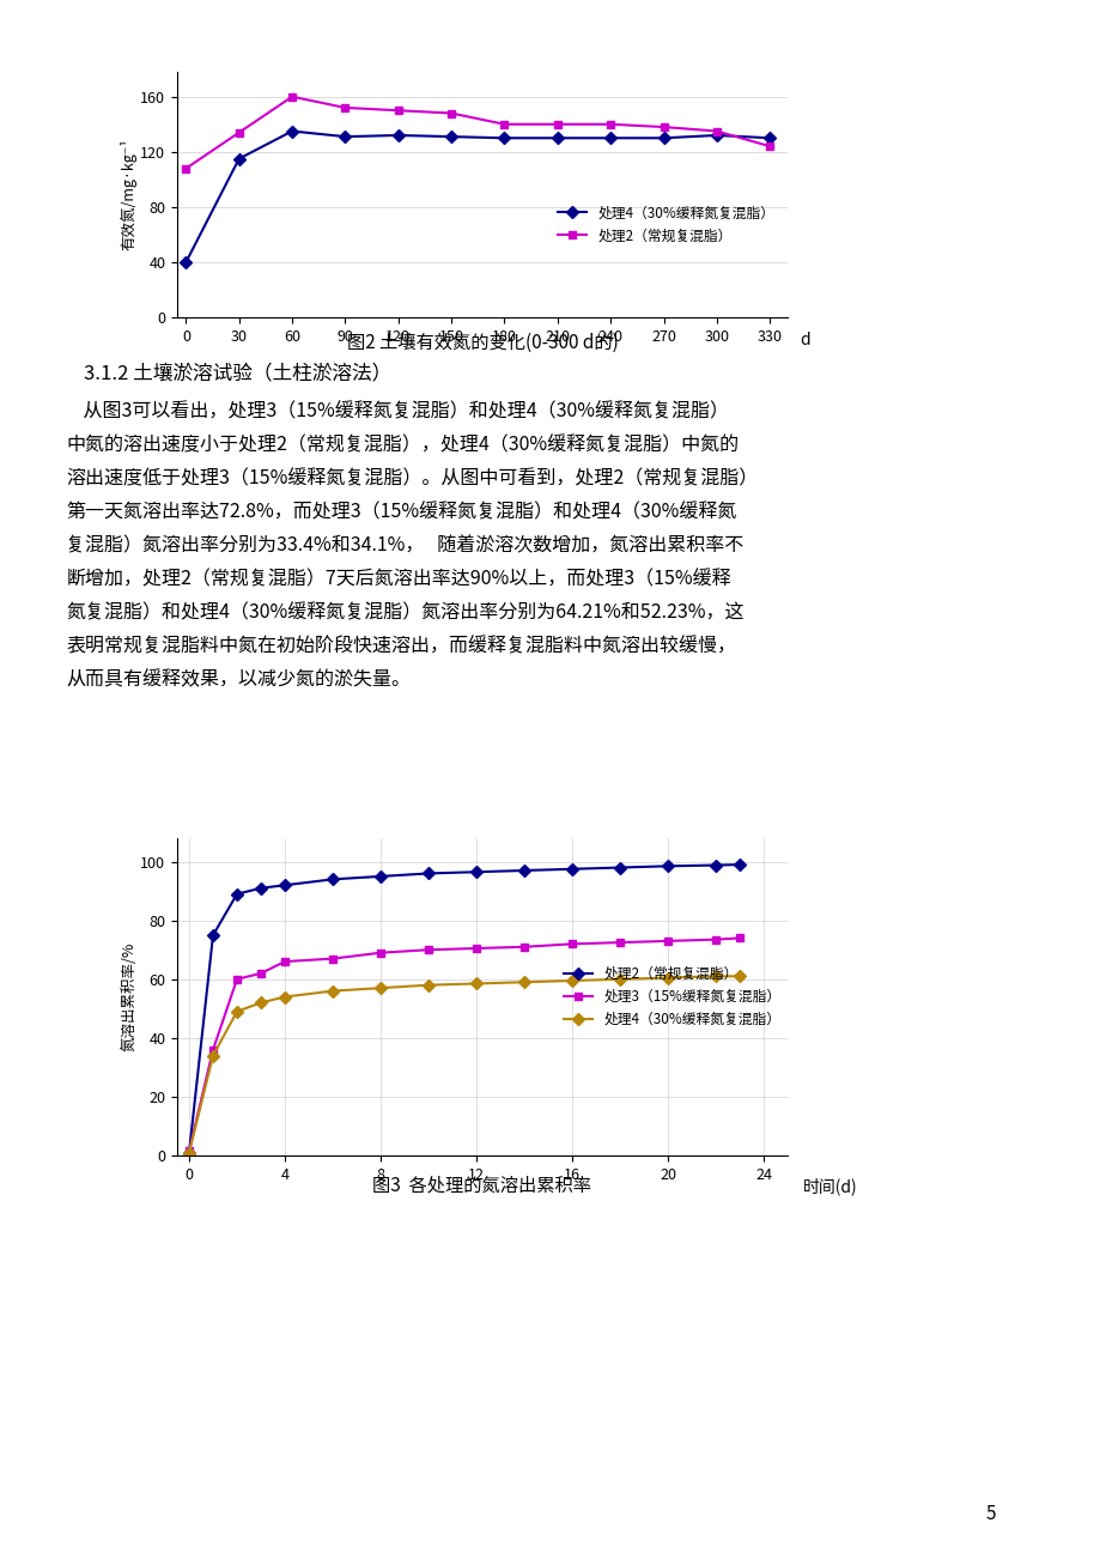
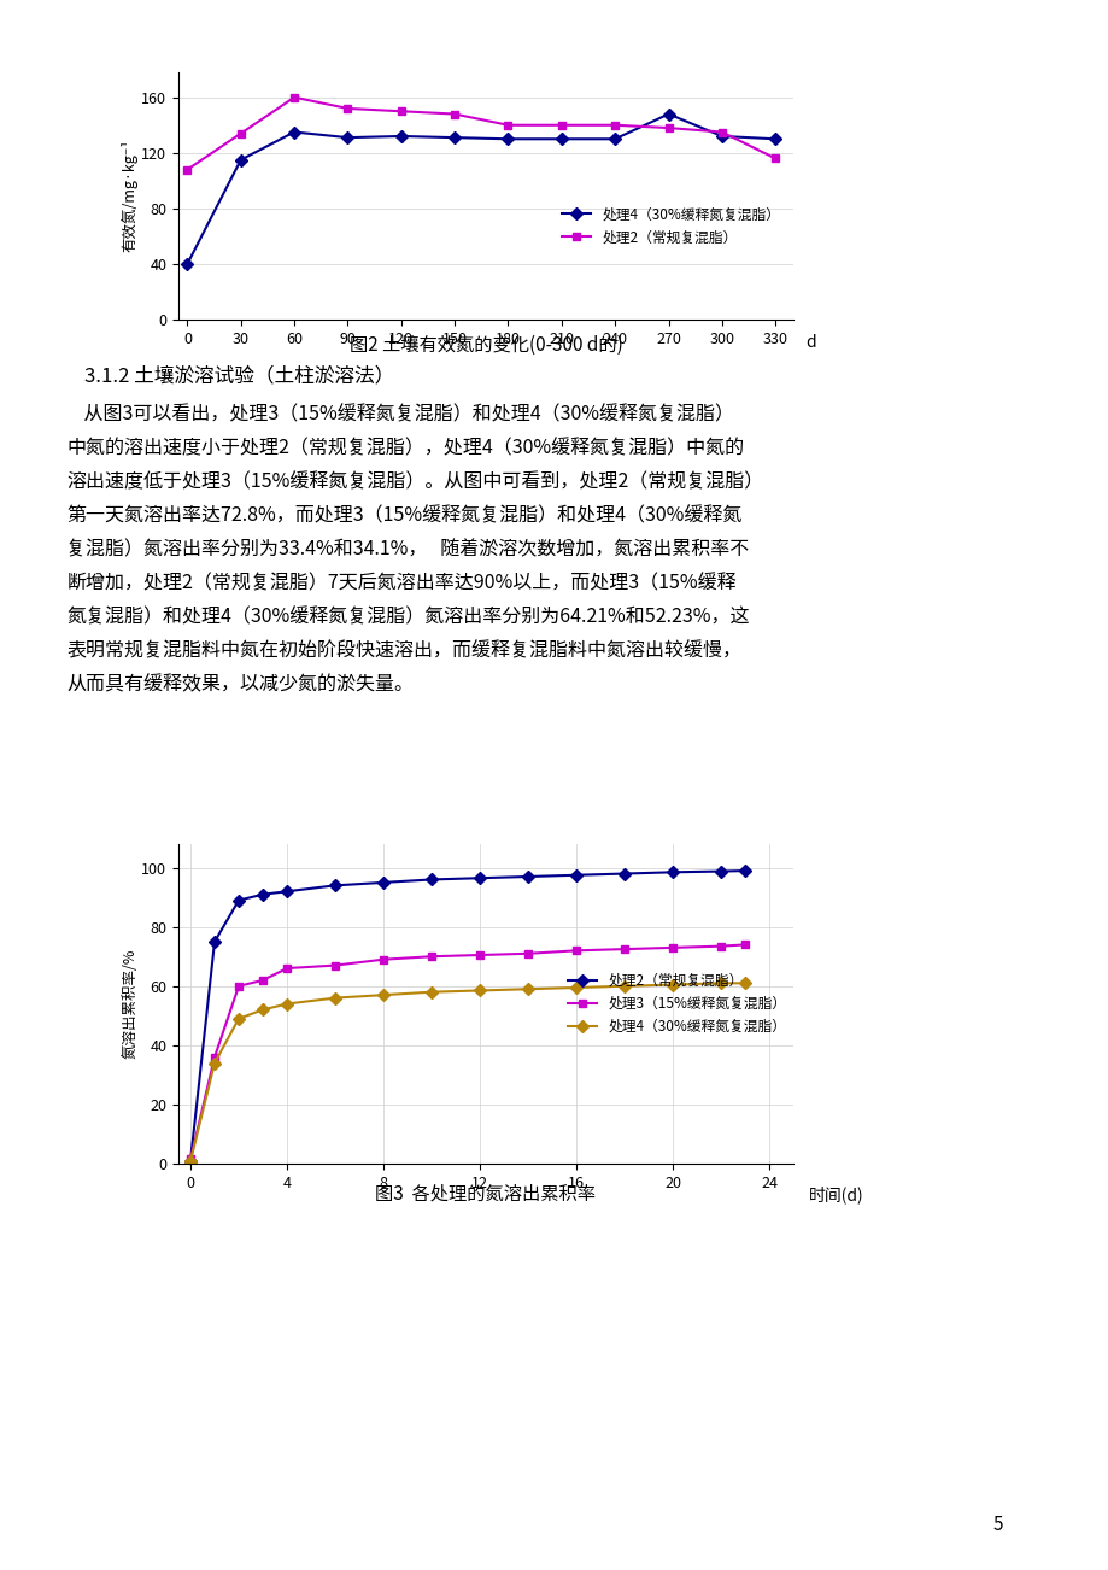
处理4（30%缓释氮复混脂）/270: 130 -> 148
处理2（常规复混脂）/330: 124 -> 116
